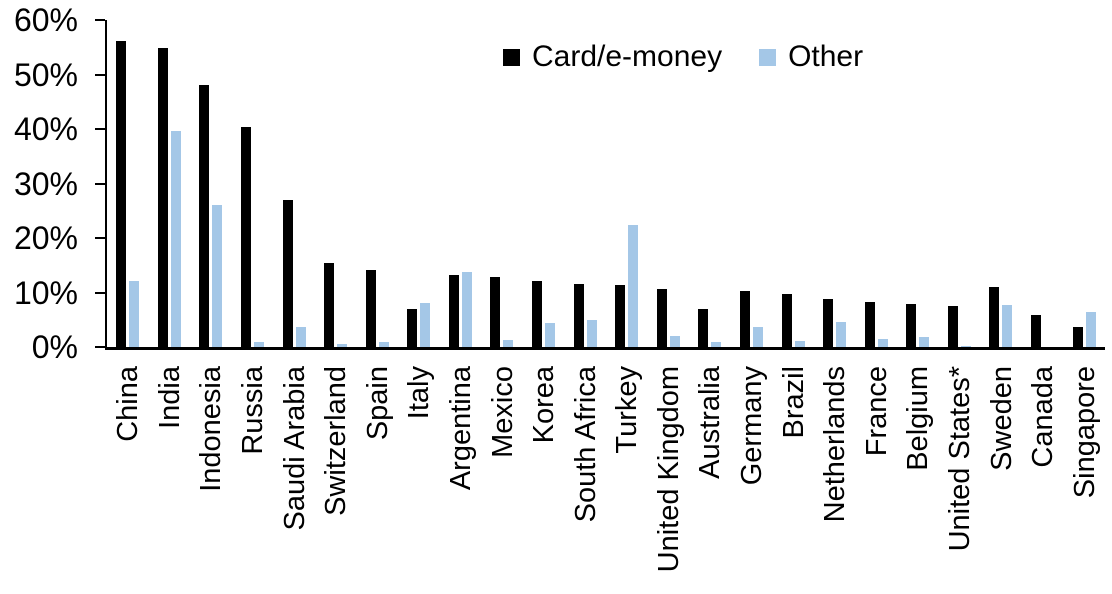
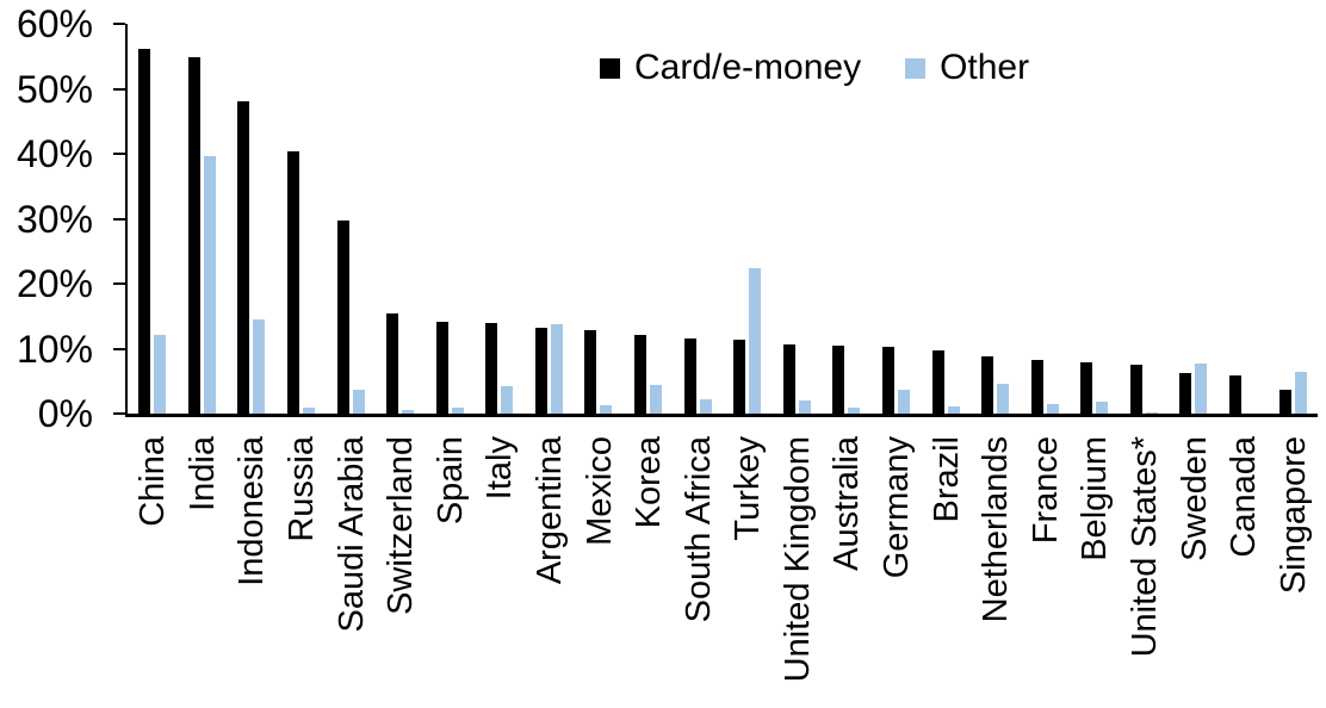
Other/Indonesia: 26% -> 14%
Card/e-money/Saudi Arabia: 27% -> 30%
Card/e-money/Italy: 7% -> 14%
Other/Italy: 8% -> 4%
Other/South Africa: 5% -> 2%
Card/e-money/Australia: 7% -> 10%
Card/e-money/Sweden: 11% -> 6%
